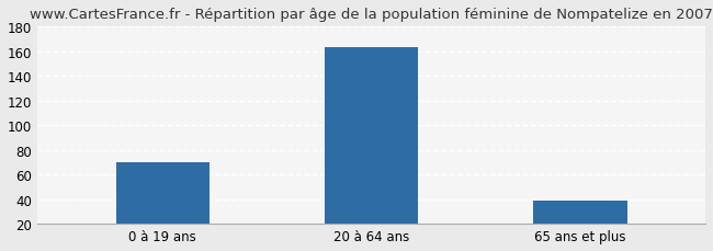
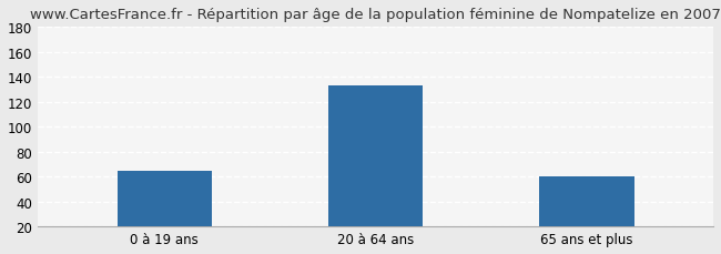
0 à 19 ans: 70 -> 65
20 à 64 ans: 163 -> 133
65 ans et plus: 39 -> 60
